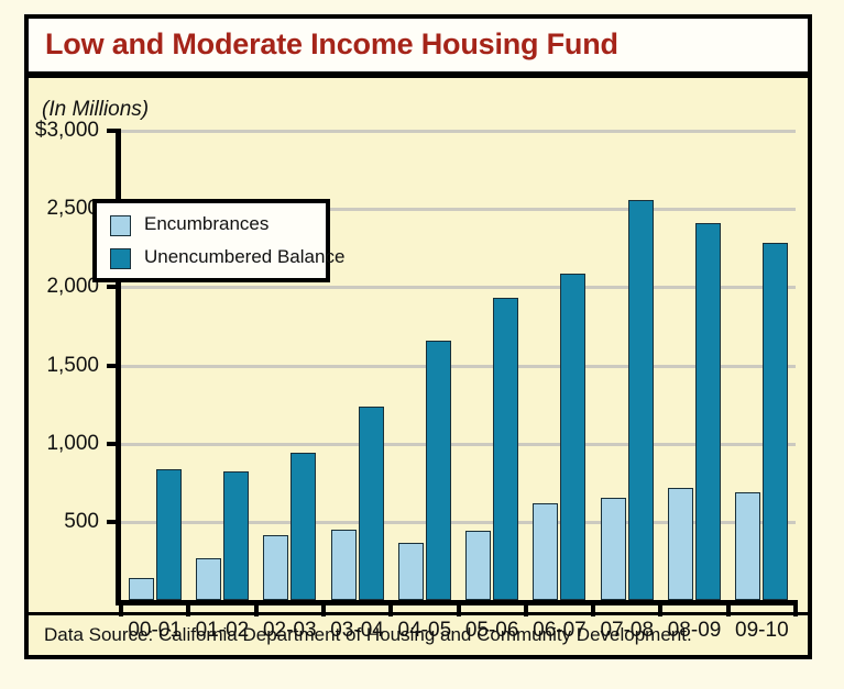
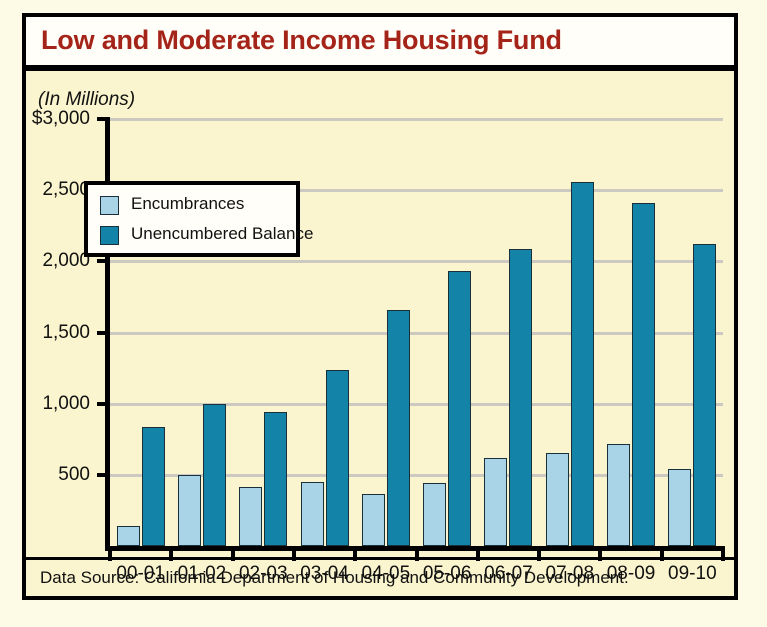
Encumbrances/01-02: $260 -> $500
Unencumbered Balance/01-02: $820 -> $1000
Encumbrances/09-10: $690 -> $540
Unencumbered Balance/09-10: $2280 -> $2120
